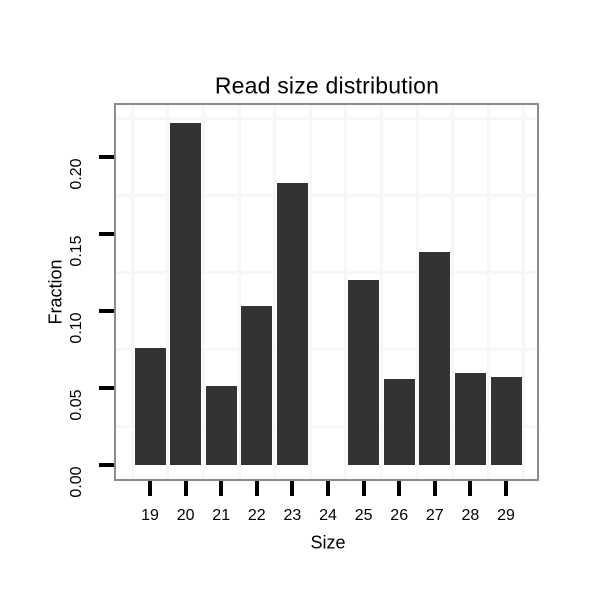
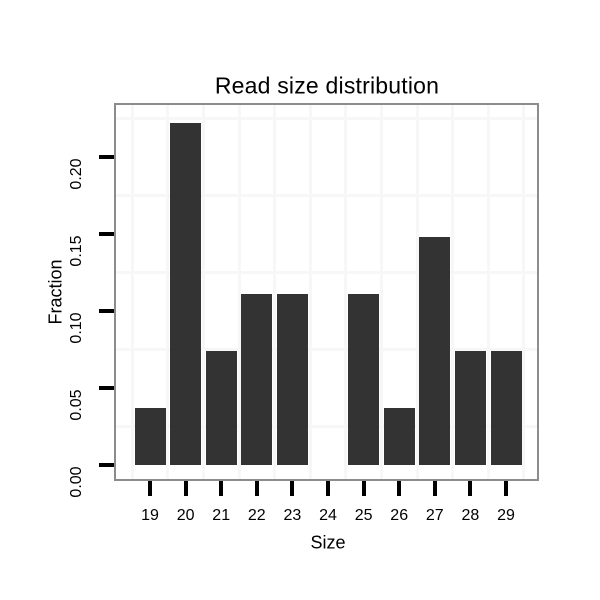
19: 0.076 -> 0.037
21: 0.051 -> 0.074
22: 0.103 -> 0.111
23: 0.183 -> 0.111
25: 0.120 -> 0.111
26: 0.056 -> 0.037
27: 0.138 -> 0.148
28: 0.060 -> 0.074
29: 0.057 -> 0.074
